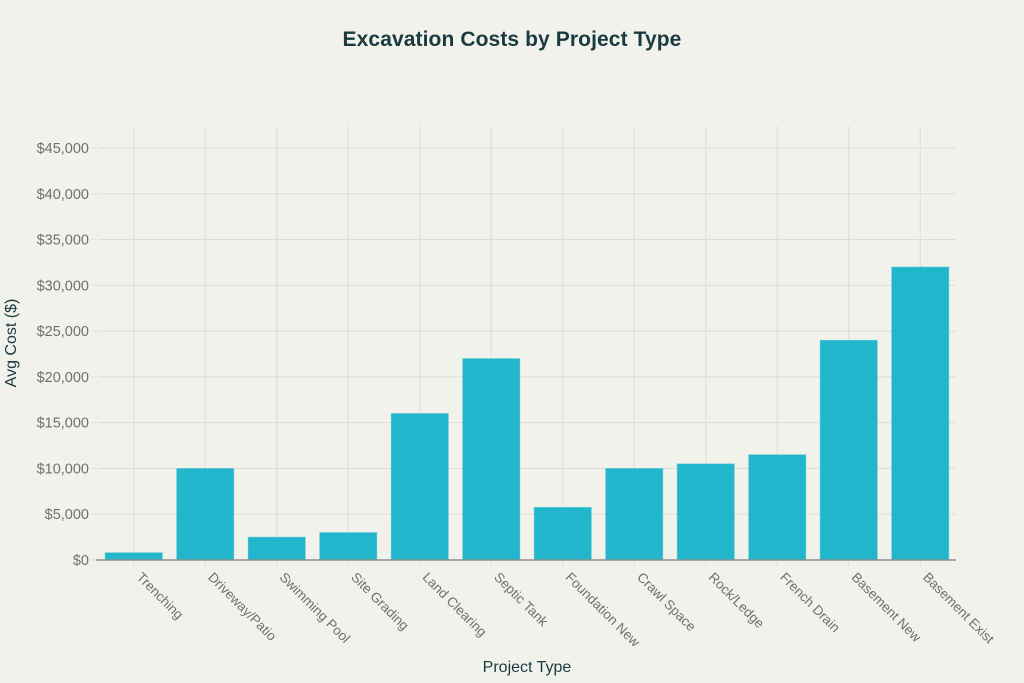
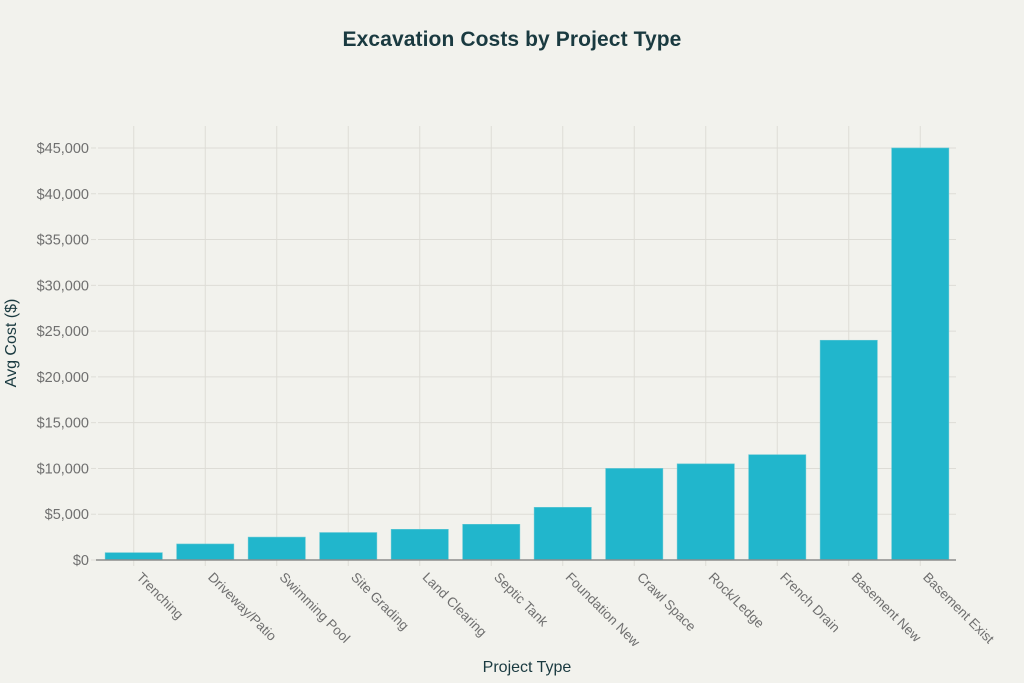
Driveway/Patio: $10000 -> $2000
Land Clearing: $16000 -> $3000
Septic Tank: $22000 -> $4000
Basement Exist: $32000 -> $45000
